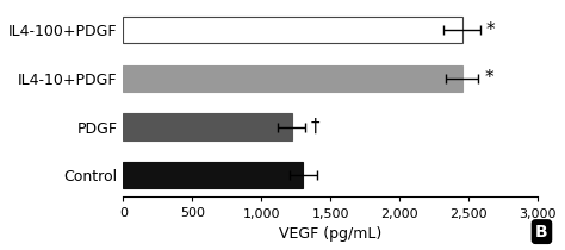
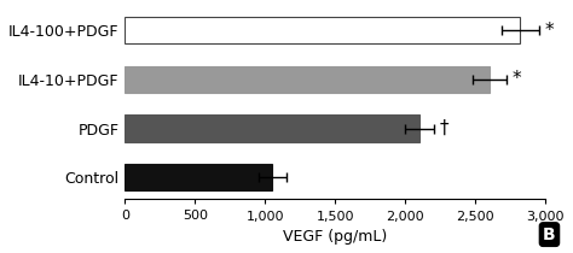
IL4-100+PDGF: 2,450 -> 2,820
IL4-10+PDGF: 2,450 -> 2,600
PDGF: 1,220 -> 2,100
Control: 1,300 -> 1,050
